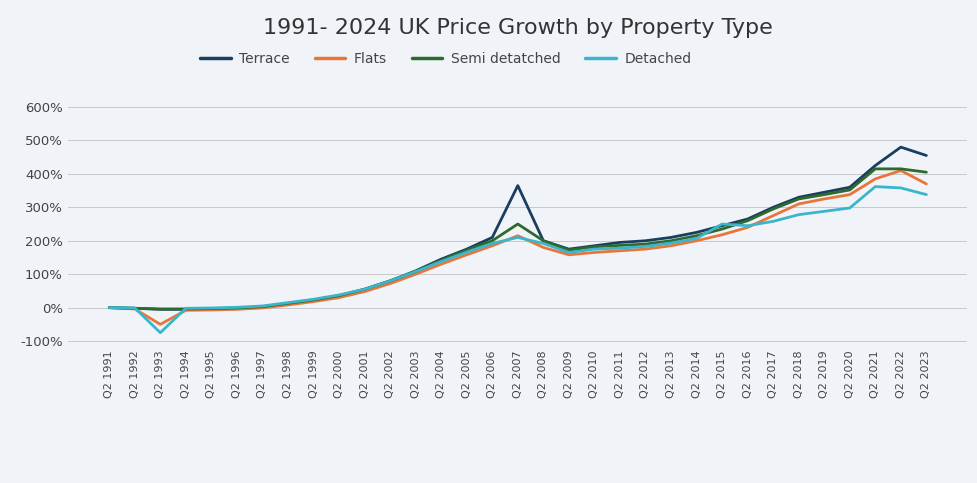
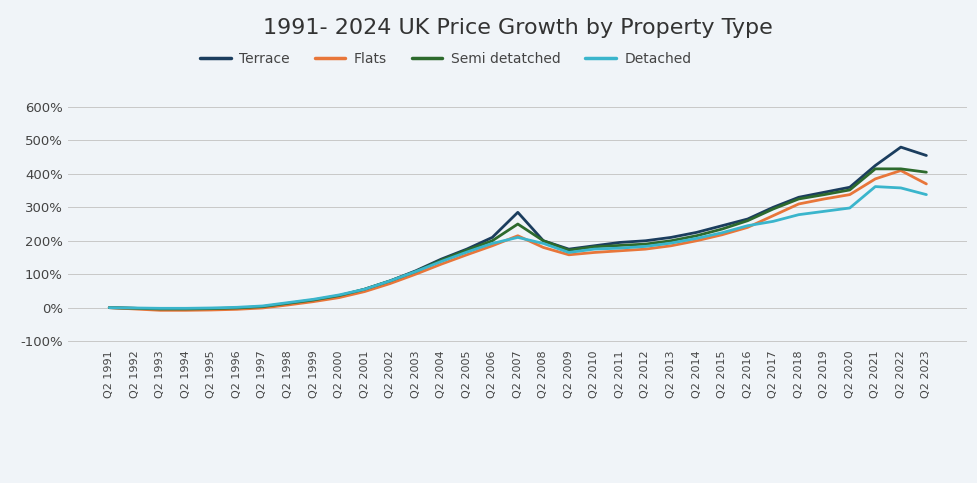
Flats/Q2 1993: -50% -> -8%
Detached/Q2 1993: -75% -> -2%
Terrace/Q2 2007: 365% -> 285%
Detached/Q2 2015: 250% -> 224%
